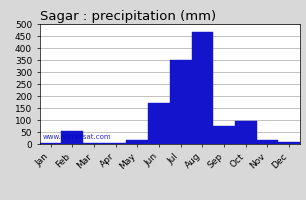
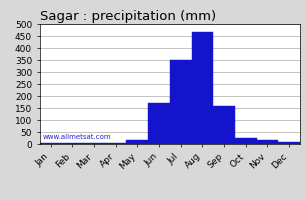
Feb: 55 -> 5
Sep: 75 -> 160
Oct: 95 -> 25
